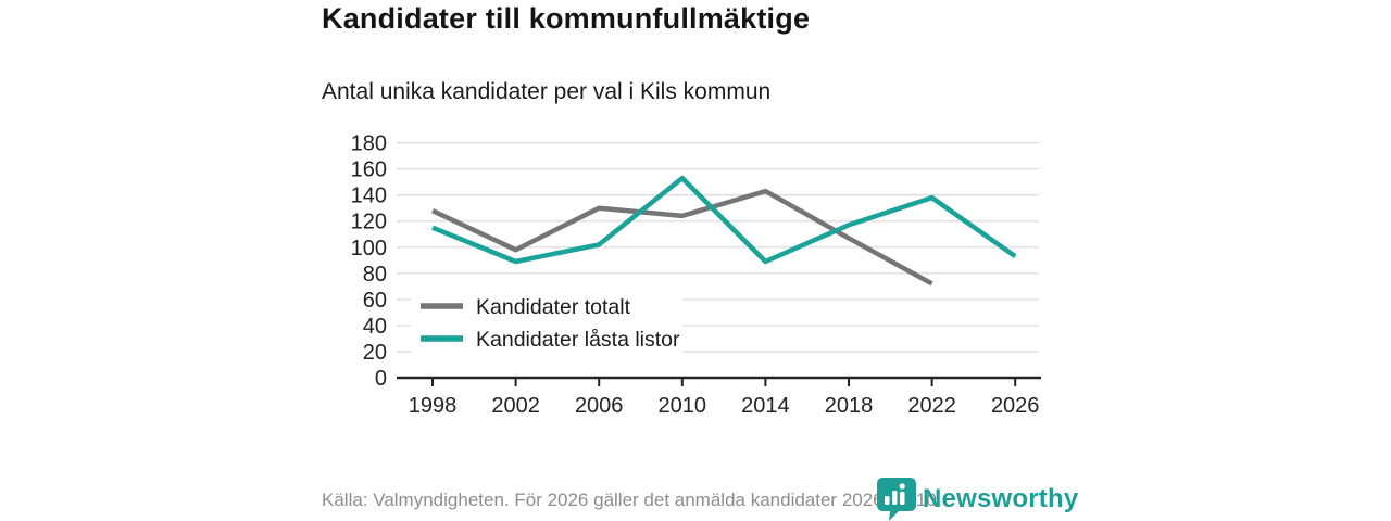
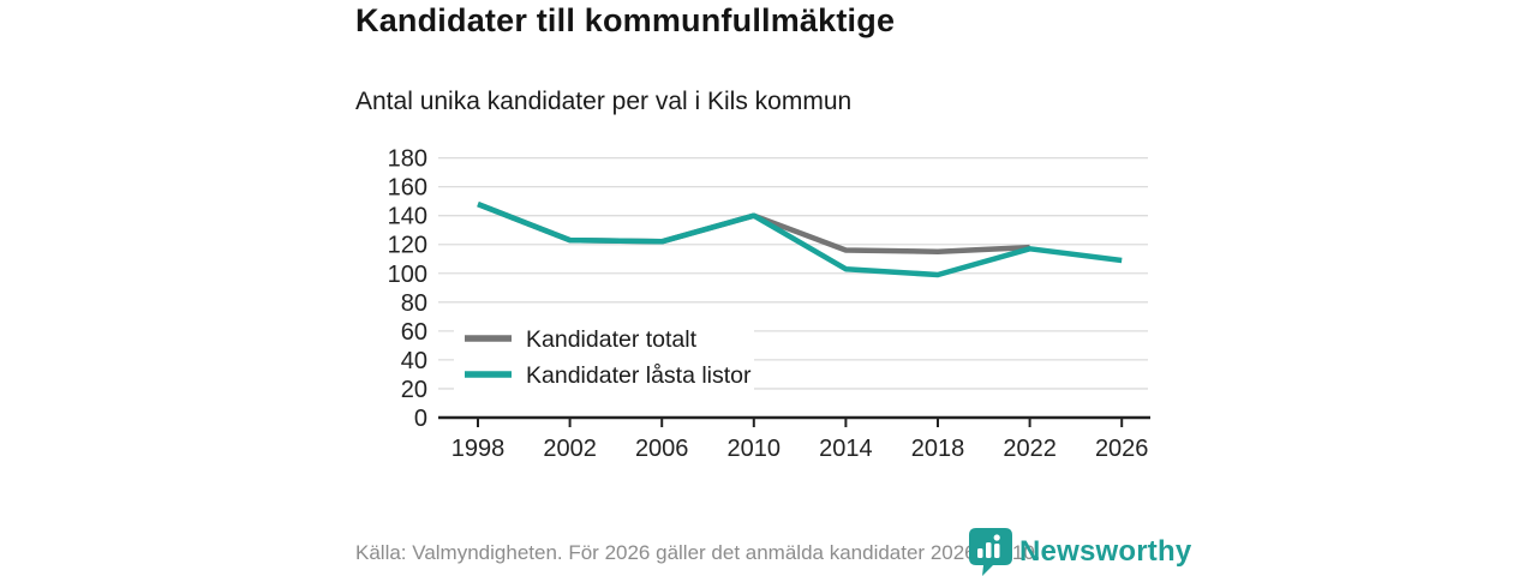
Kandidater totalt/1998: 128 -> 148
Kandidater låsta listor/1998: 115 -> 148
Kandidater totalt/2002: 98 -> 123
Kandidater låsta listor/2002: 89 -> 123
Kandidater totalt/2006: 130 -> 122
Kandidater låsta listor/2006: 102 -> 122
Kandidater totalt/2010: 124 -> 140
Kandidater låsta listor/2010: 153 -> 140
Kandidater totalt/2014: 143 -> 116
Kandidater låsta listor/2014: 89 -> 103
Kandidater totalt/2018: 107 -> 115
Kandidater låsta listor/2018: 117 -> 99
Kandidater totalt/2022: 72 -> 118
Kandidater låsta listor/2022: 138 -> 117
Kandidater låsta listor/2026: 93 -> 109
